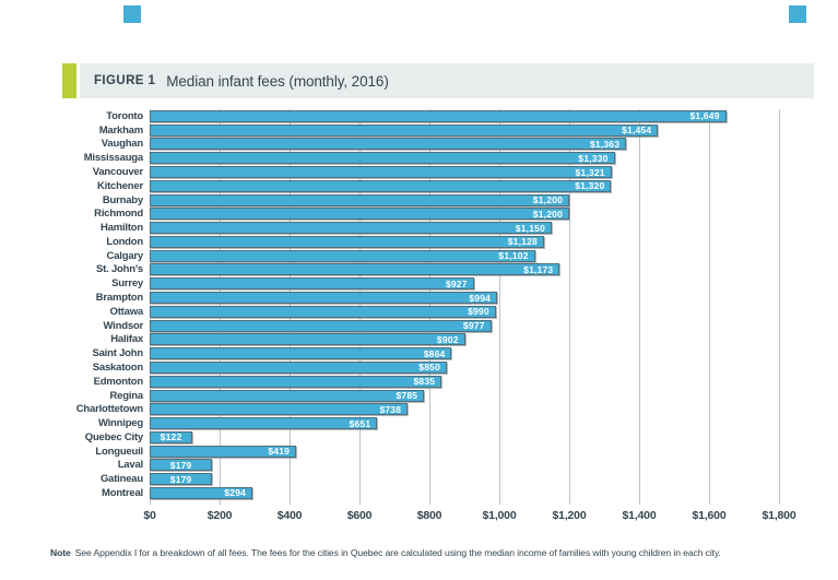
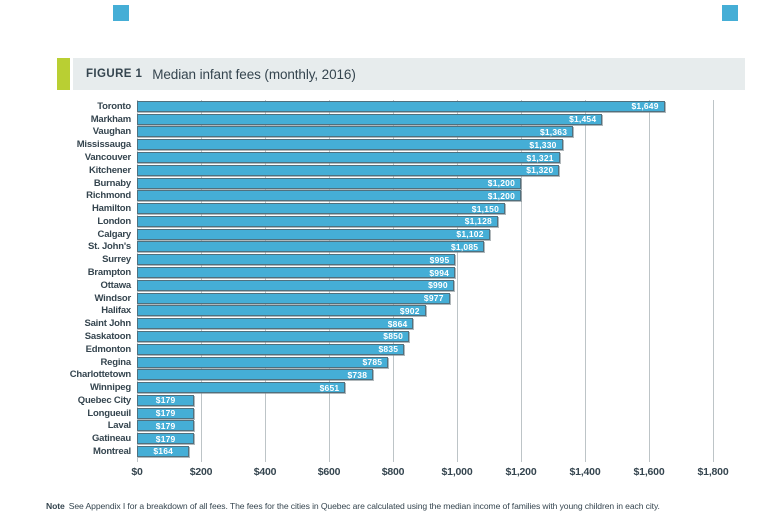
St. John's: $1,173 -> $1,085
Surrey: $927 -> $995
Quebec City: $122 -> $179
Longueuil: $419 -> $179
Montreal: $294 -> $164
